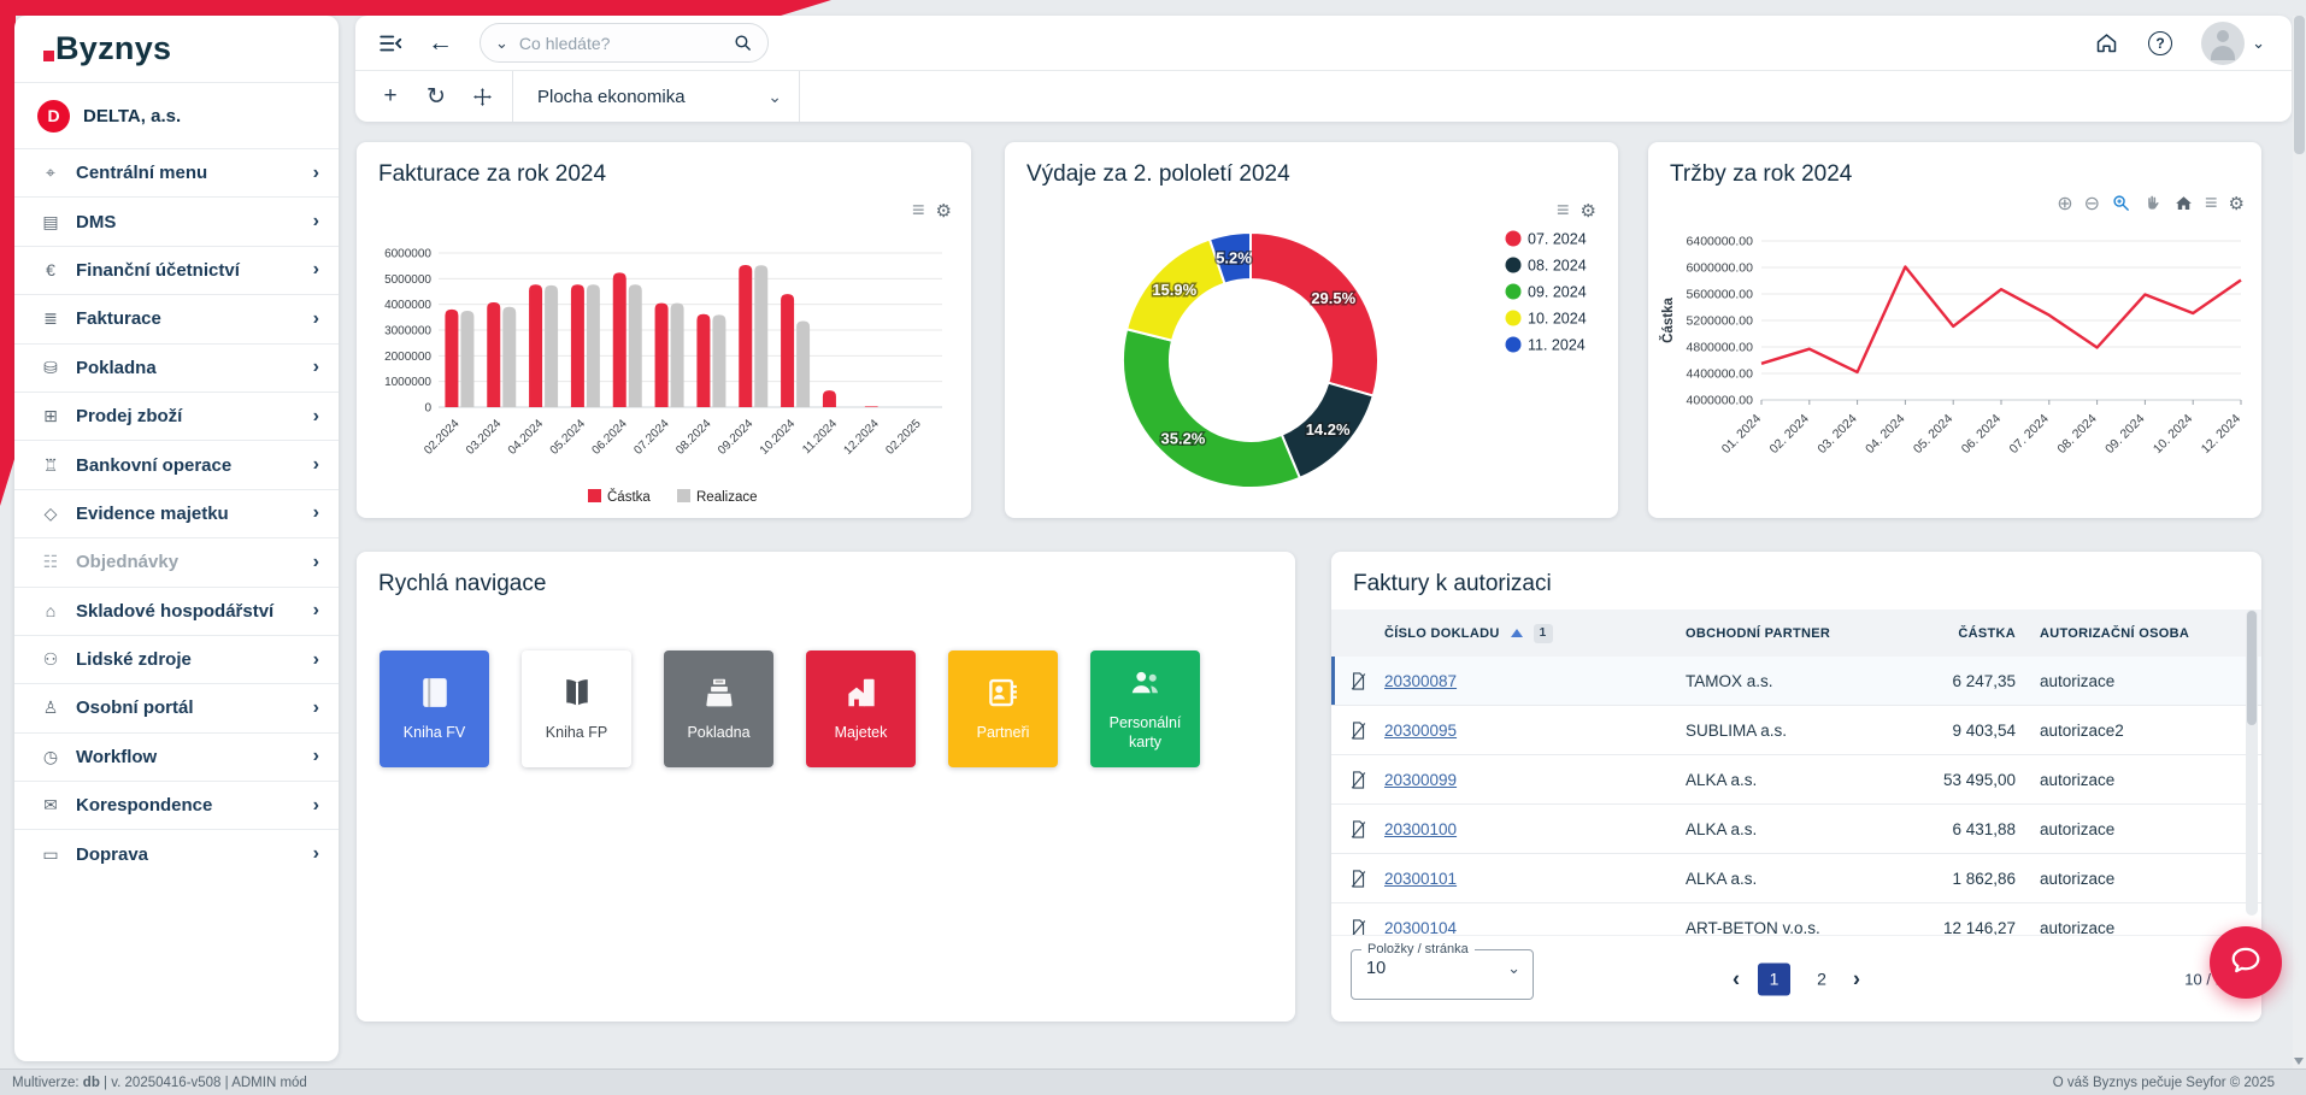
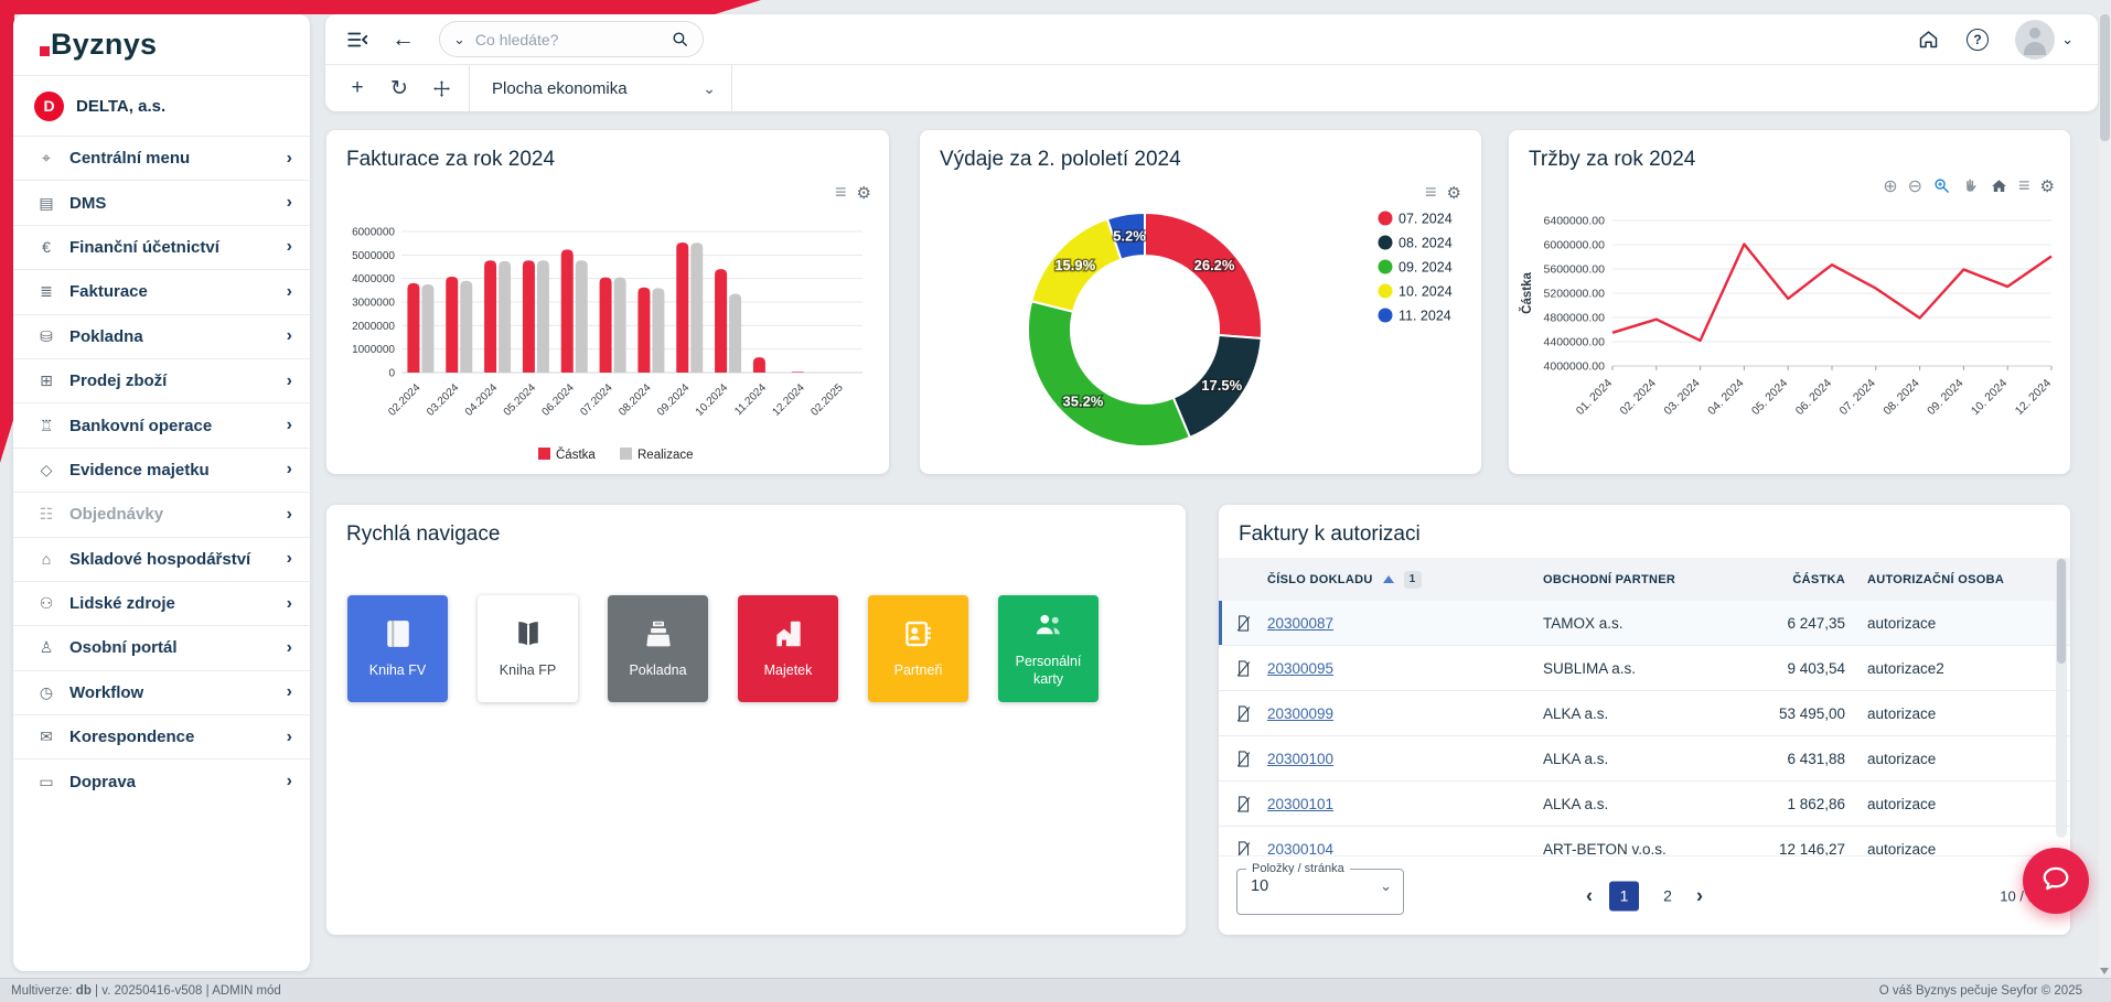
Výdaje za 2. pololetí 2024/07. 2024: 29.5% -> 26.2%
Výdaje za 2. pololetí 2024/08. 2024: 14.2% -> 17.5%
